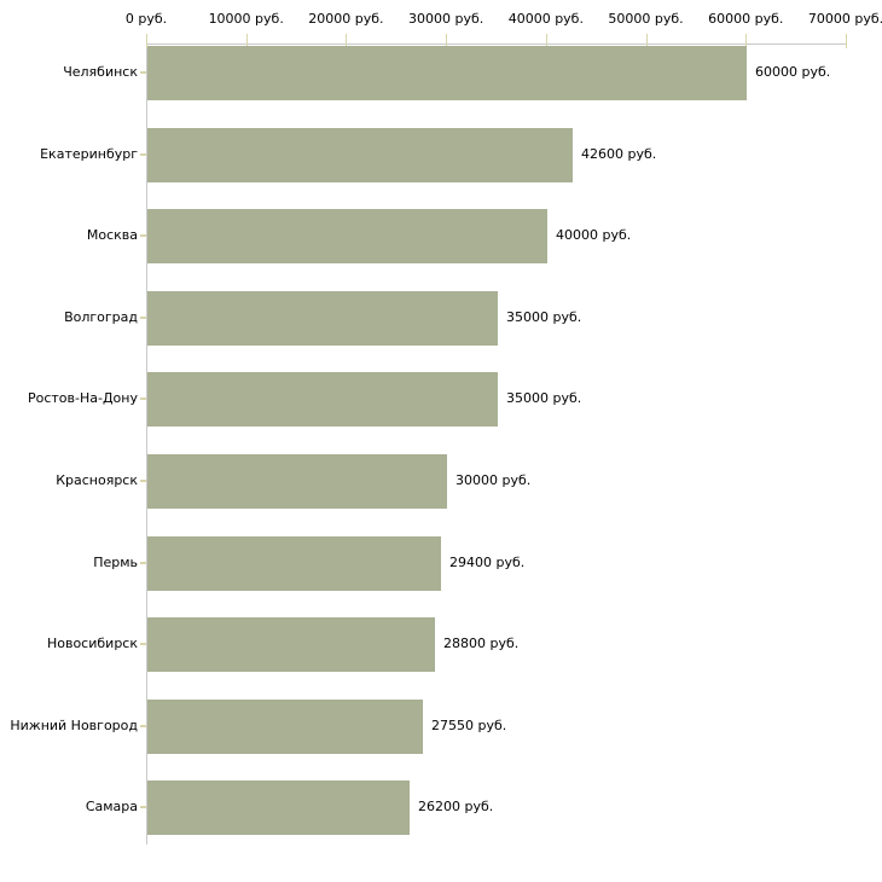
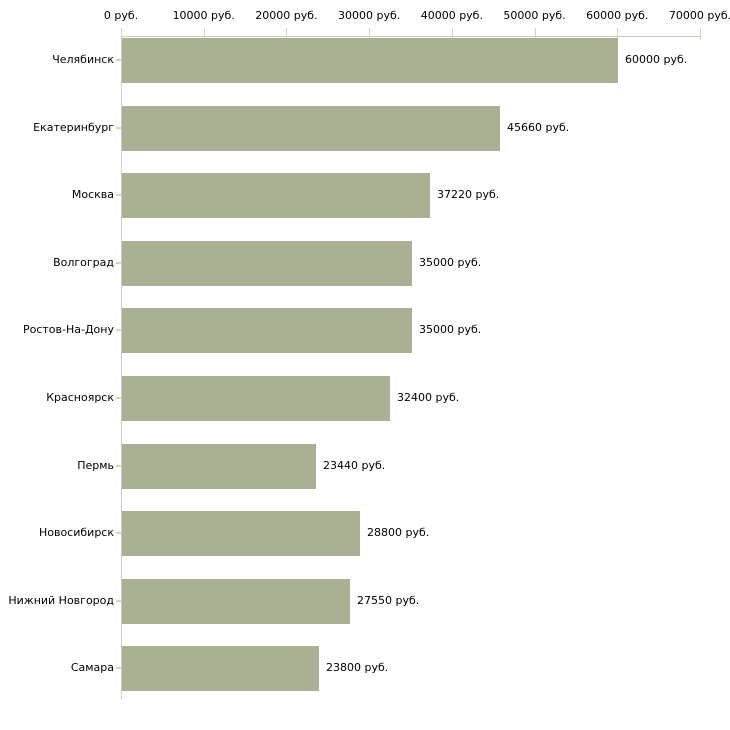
Екатеринбург: 42600 -> 45660
Москва: 40000 -> 37220
Красноярск: 30000 -> 32400
Пермь: 29400 -> 23440
Самара: 26200 -> 23800
